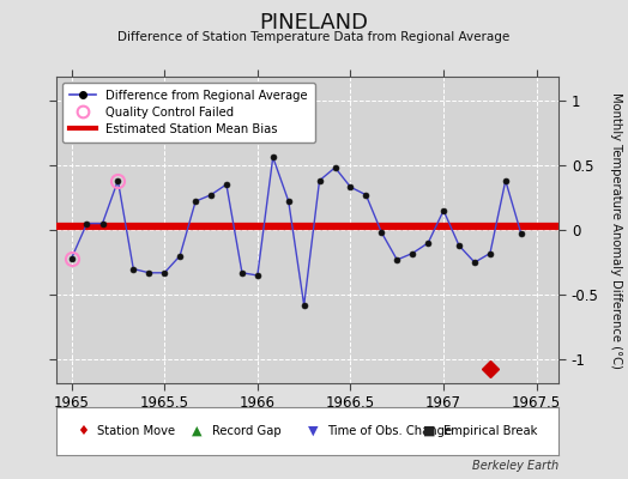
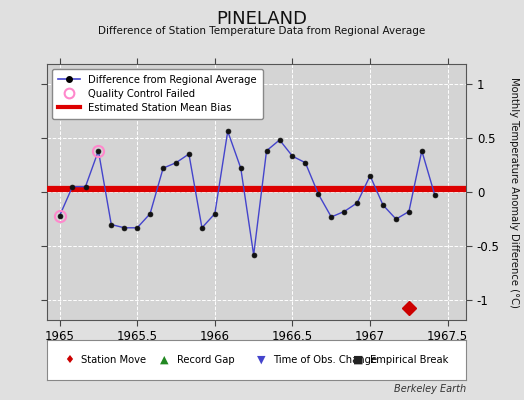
1966: -0.35 -> -0.20
